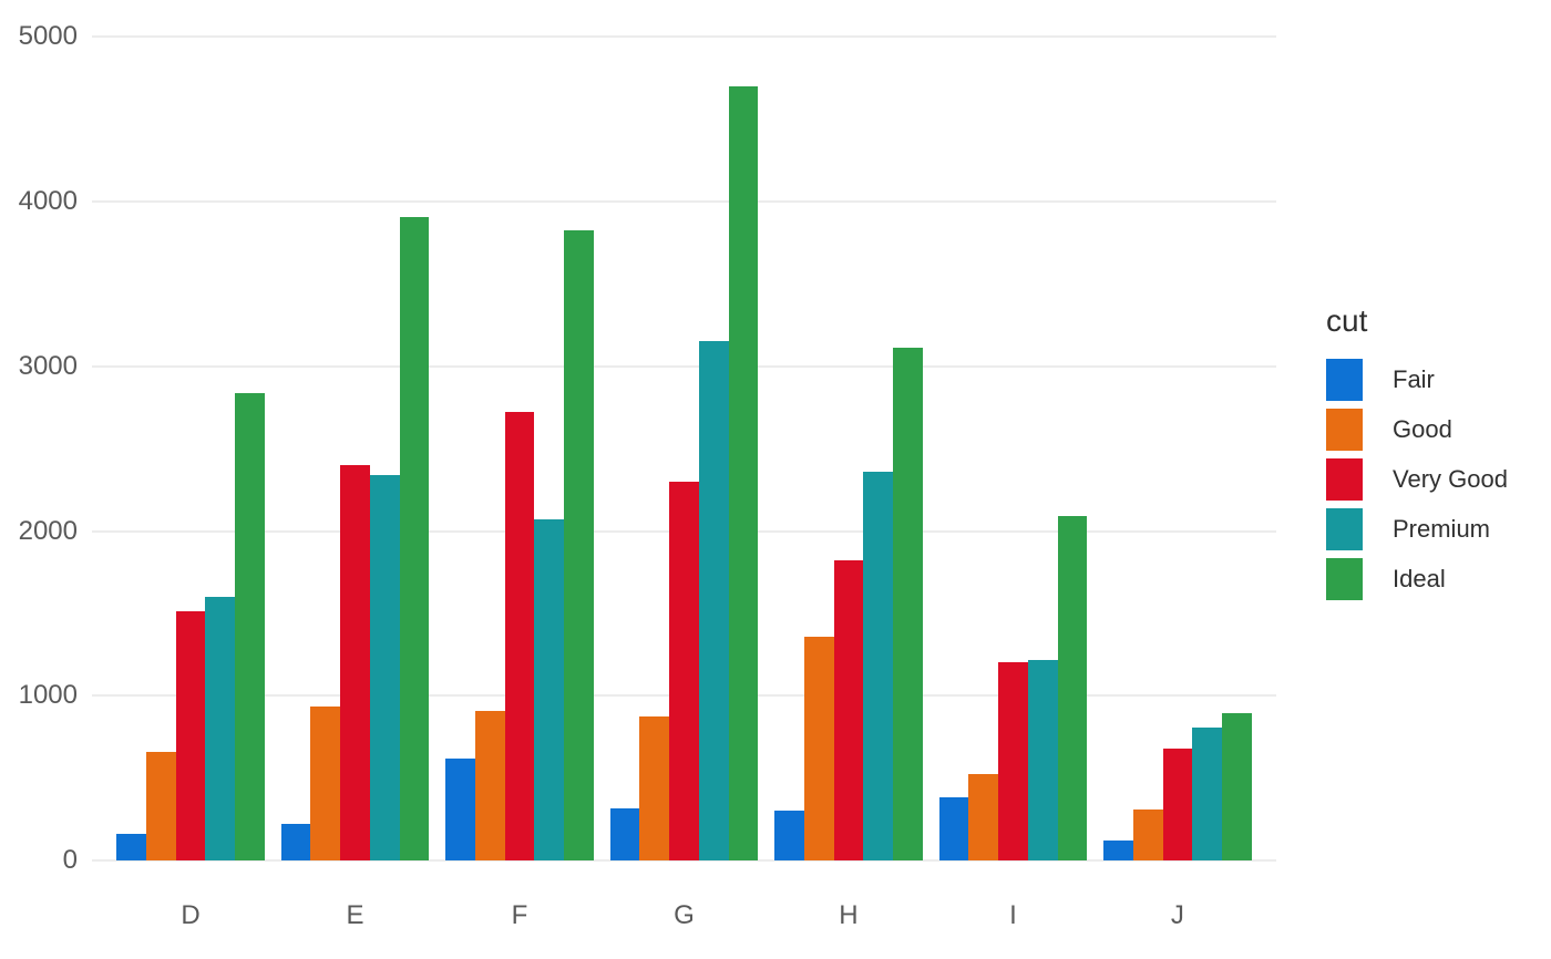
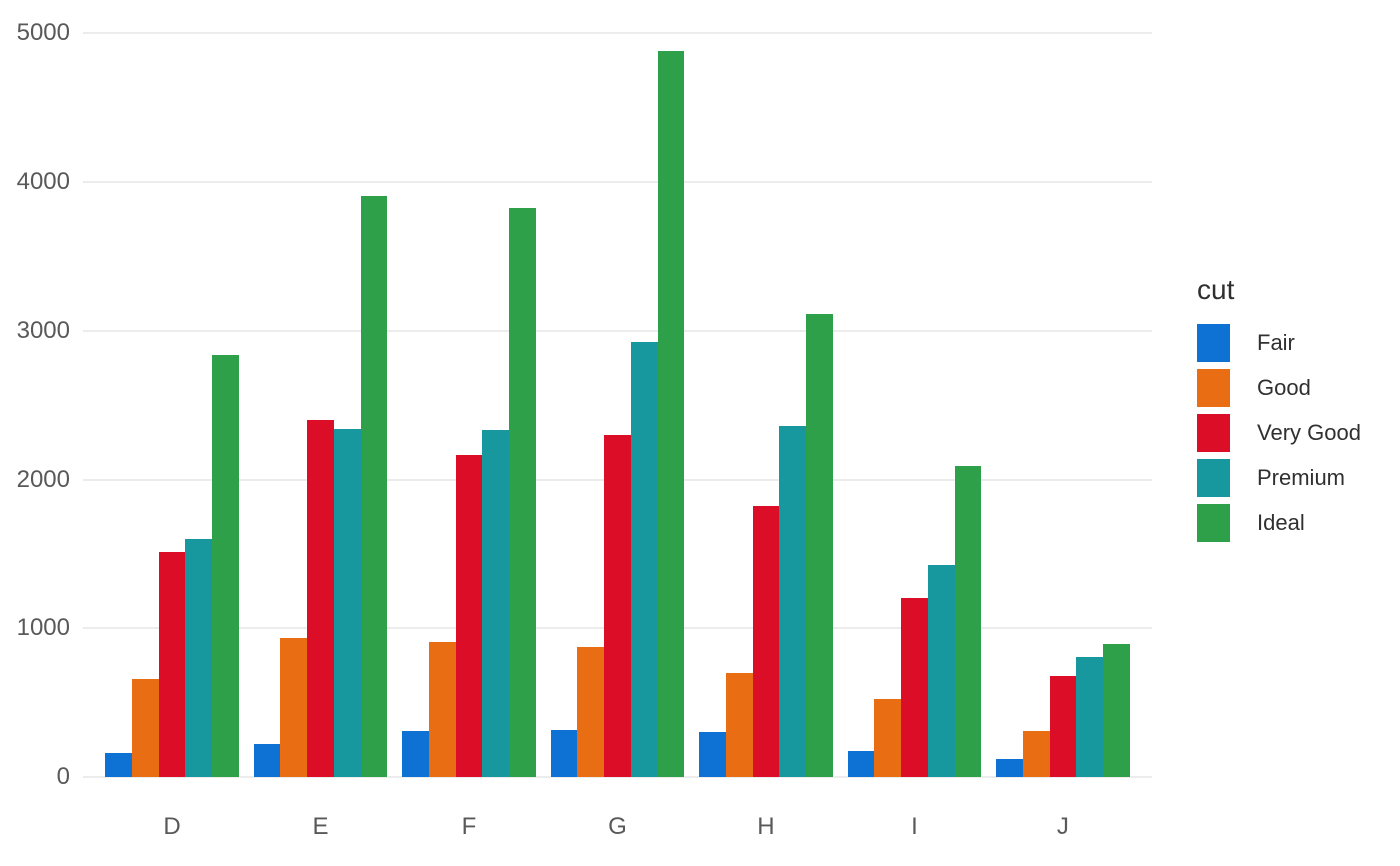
Fair/F: 620 -> 310
Very Good/F: 2720 -> 2160
Premium/F: 2070 -> 2330
Premium/G: 3150 -> 2920
Ideal/G: 4700 -> 4880
Good/H: 1360 -> 700
Fair/I: 380 -> 180
Premium/I: 1220 -> 1430
